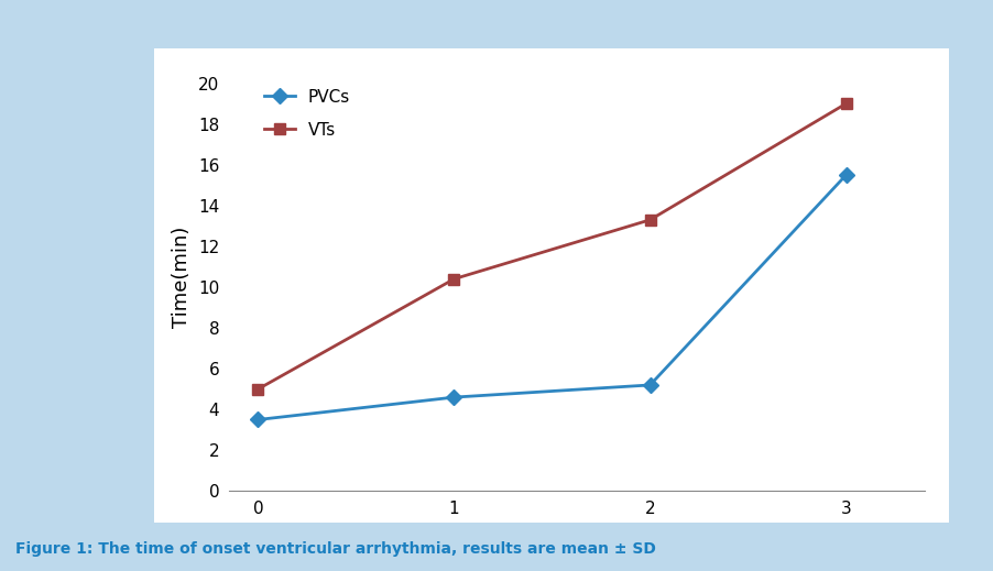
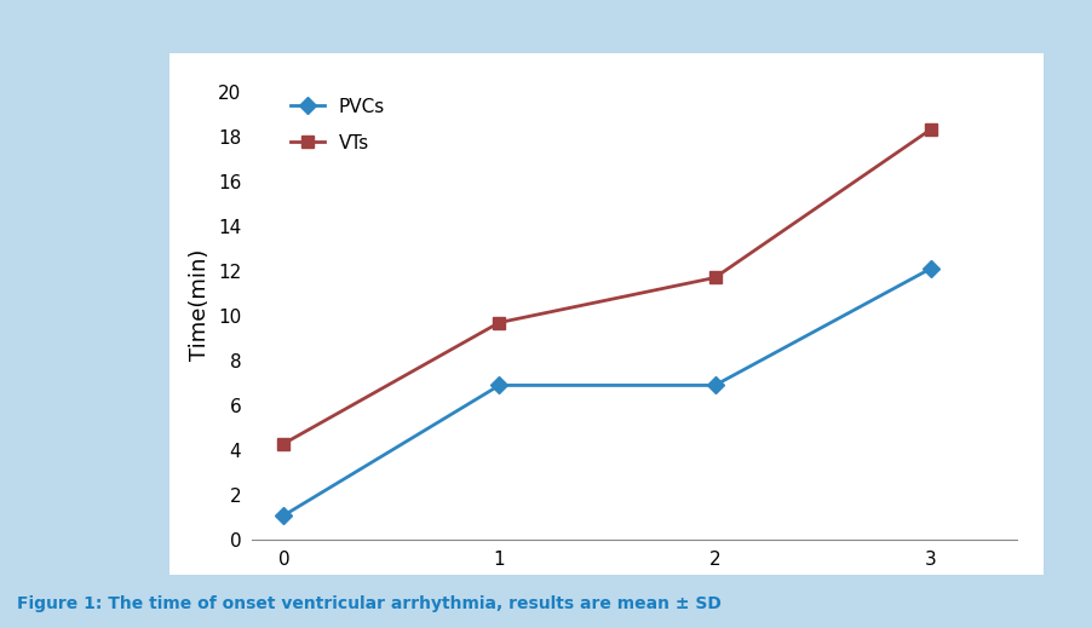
PVCs/0: 3.5 -> 1.1
VTs/0: 5.0 -> 4.3
PVCs/1: 4.6 -> 6.9
VTs/1: 10.4 -> 9.7
PVCs/2: 5.2 -> 6.9
VTs/2: 13.3 -> 11.7
PVCs/3: 15.5 -> 12.1
VTs/3: 19.0 -> 18.3
